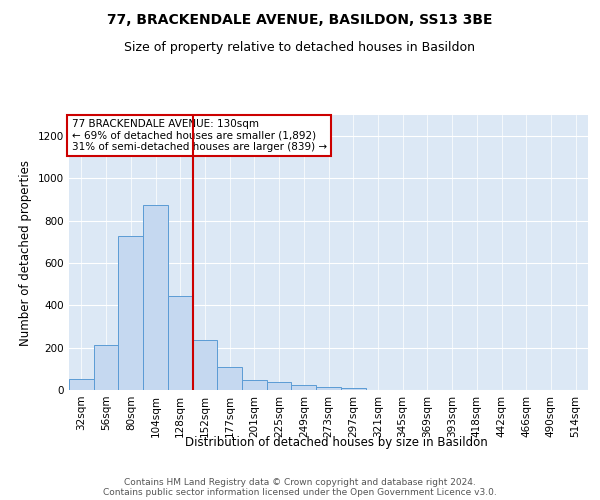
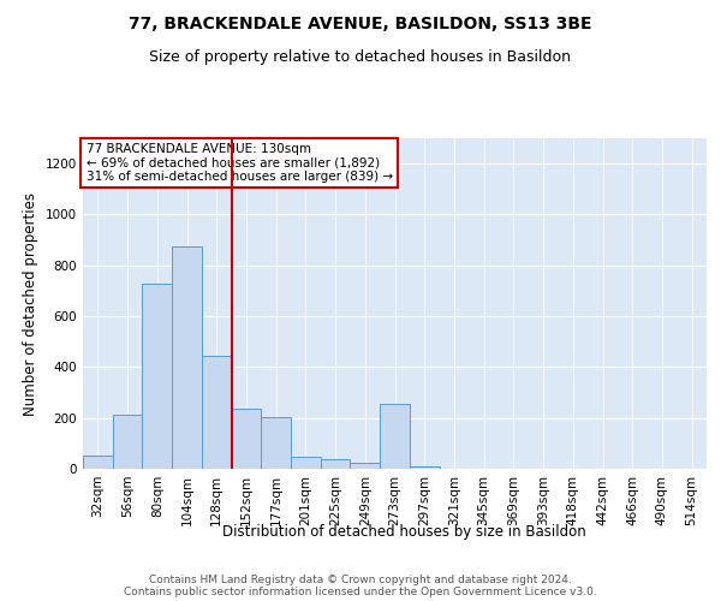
177sqm: 110 -> 205
273sqm: 15 -> 255
